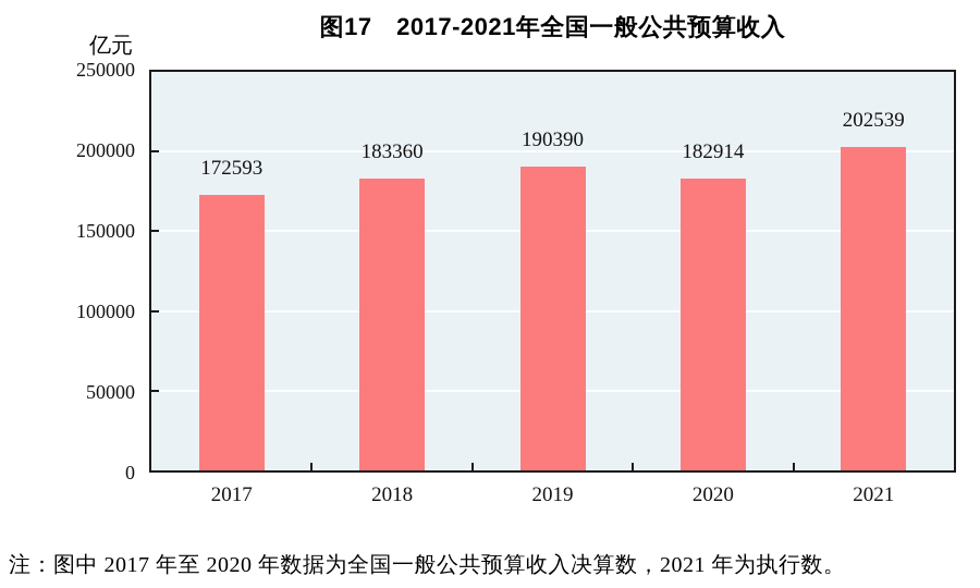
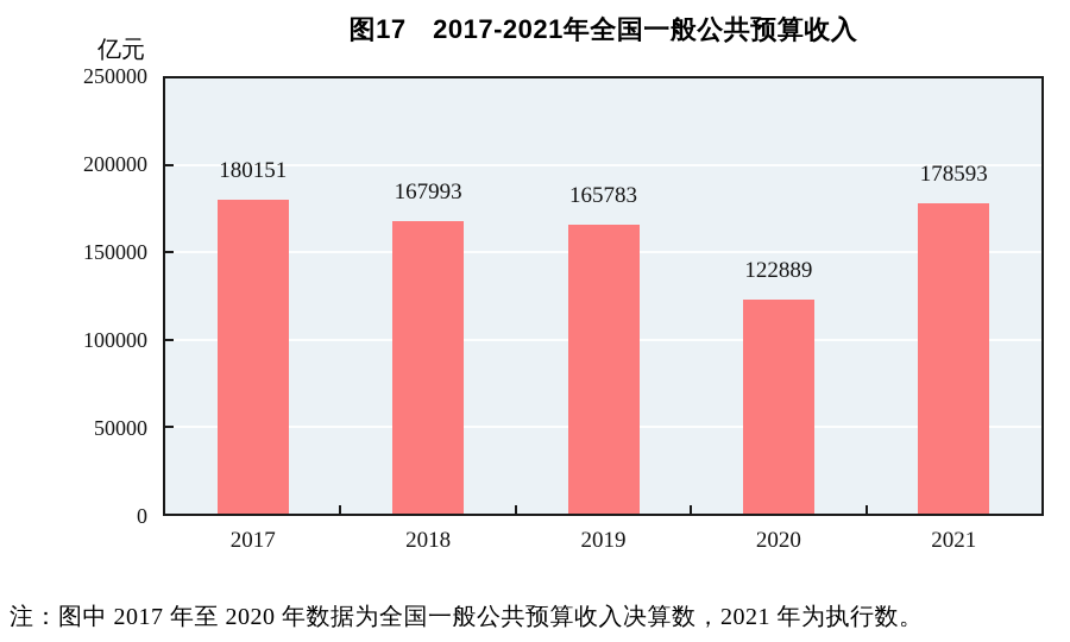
2017: 172593 -> 180151
2018: 183360 -> 167993
2019: 190390 -> 165783
2020: 182914 -> 122889
2021: 202539 -> 178593
